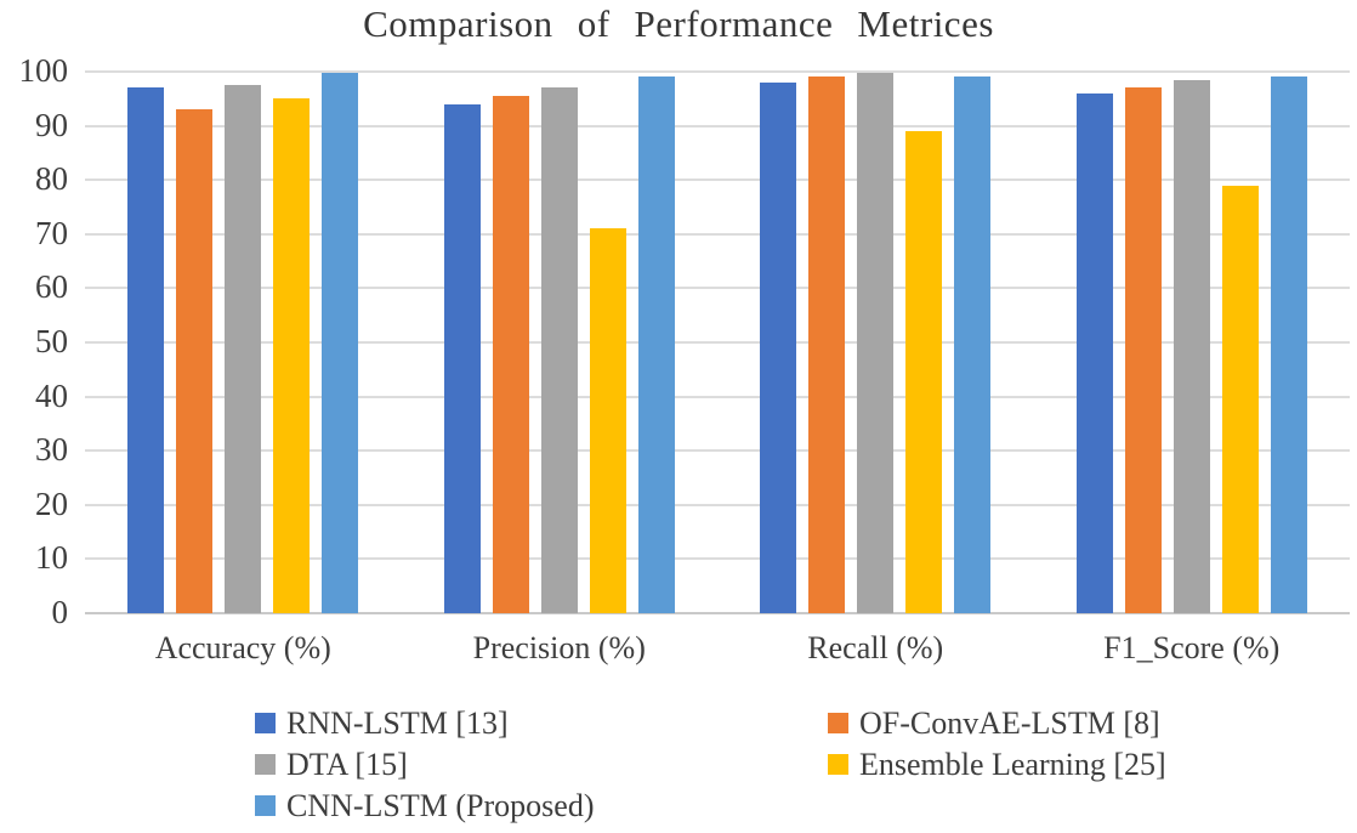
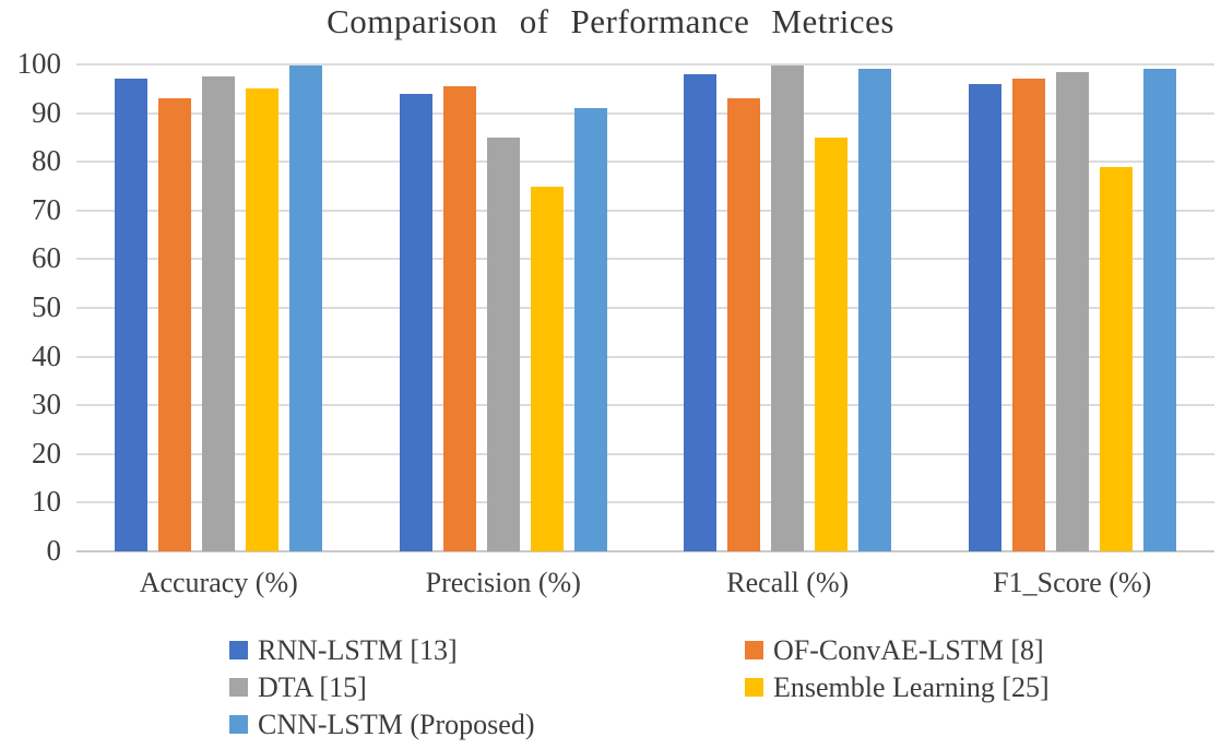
DTA [15]/Precision (%): 97 -> 85
Ensemble Learning [25]/Precision (%): 71 -> 75
CNN-LSTM (Proposed)/Precision (%): 99 -> 91
OF-ConvAE-LSTM [8]/Recall (%): 99 -> 93
Ensemble Learning [25]/Recall (%): 89 -> 85
